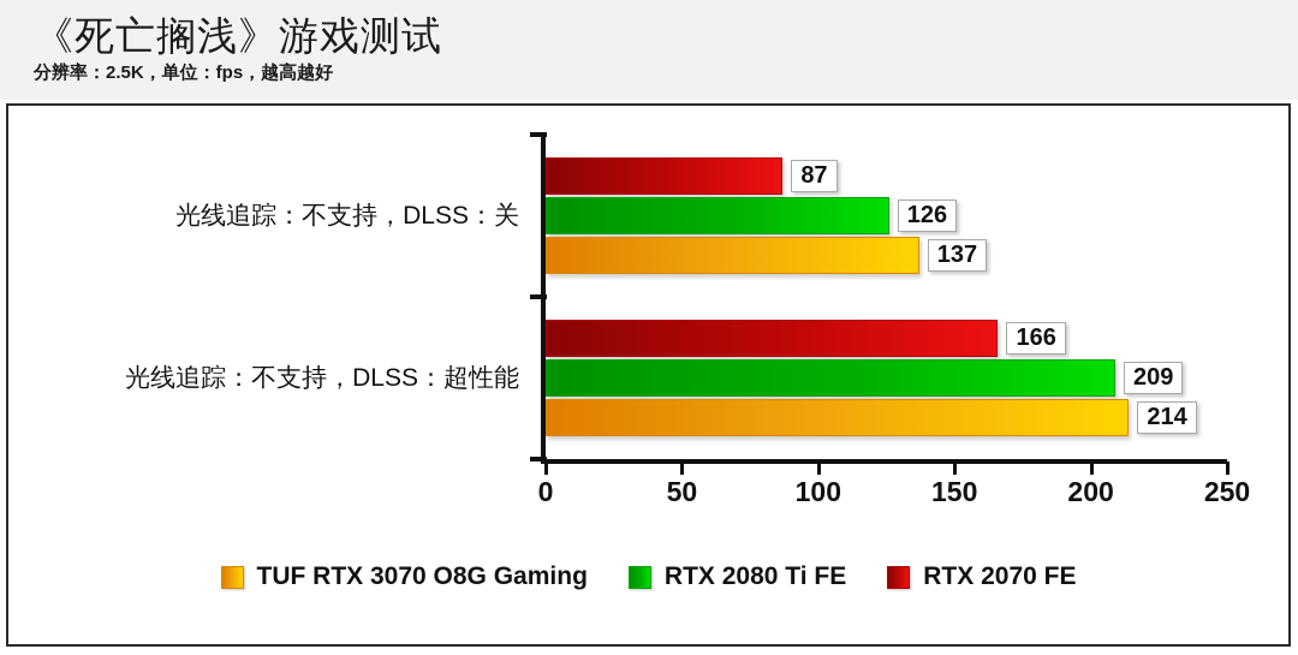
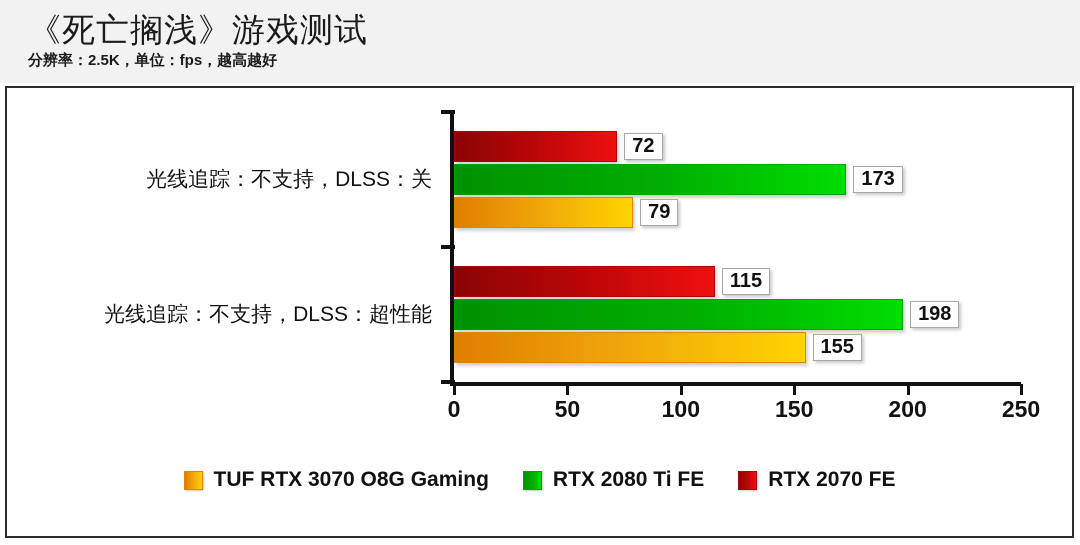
TUF RTX 3070 O8G Gaming/光线追踪：不支持，DLSS：关: 137 -> 79
RTX 2080 Ti FE/光线追踪：不支持，DLSS：关: 126 -> 173
RTX 2070 FE/光线追踪：不支持，DLSS：关: 87 -> 72
TUF RTX 3070 O8G Gaming/光线追踪：不支持，DLSS：超性能: 214 -> 155
RTX 2080 Ti FE/光线追踪：不支持，DLSS：超性能: 209 -> 198
RTX 2070 FE/光线追踪：不支持，DLSS：超性能: 166 -> 115
